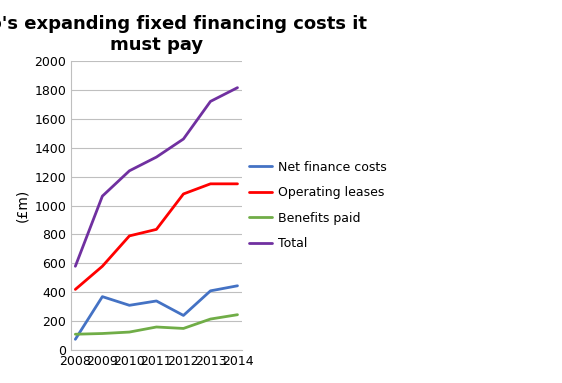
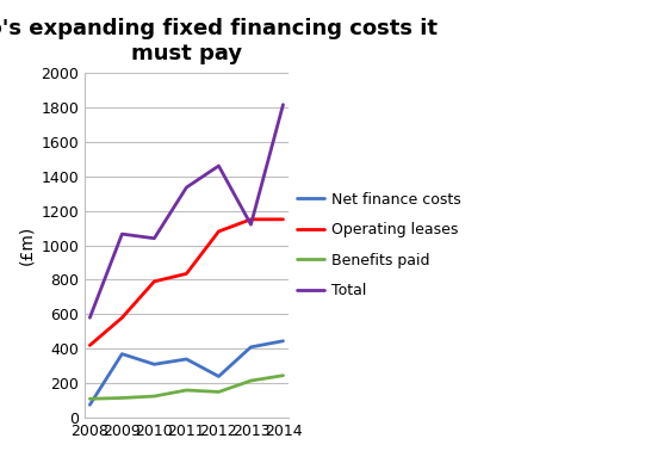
Total/2010: 1240 -> 1040
Total/2013: 1720 -> 1120
